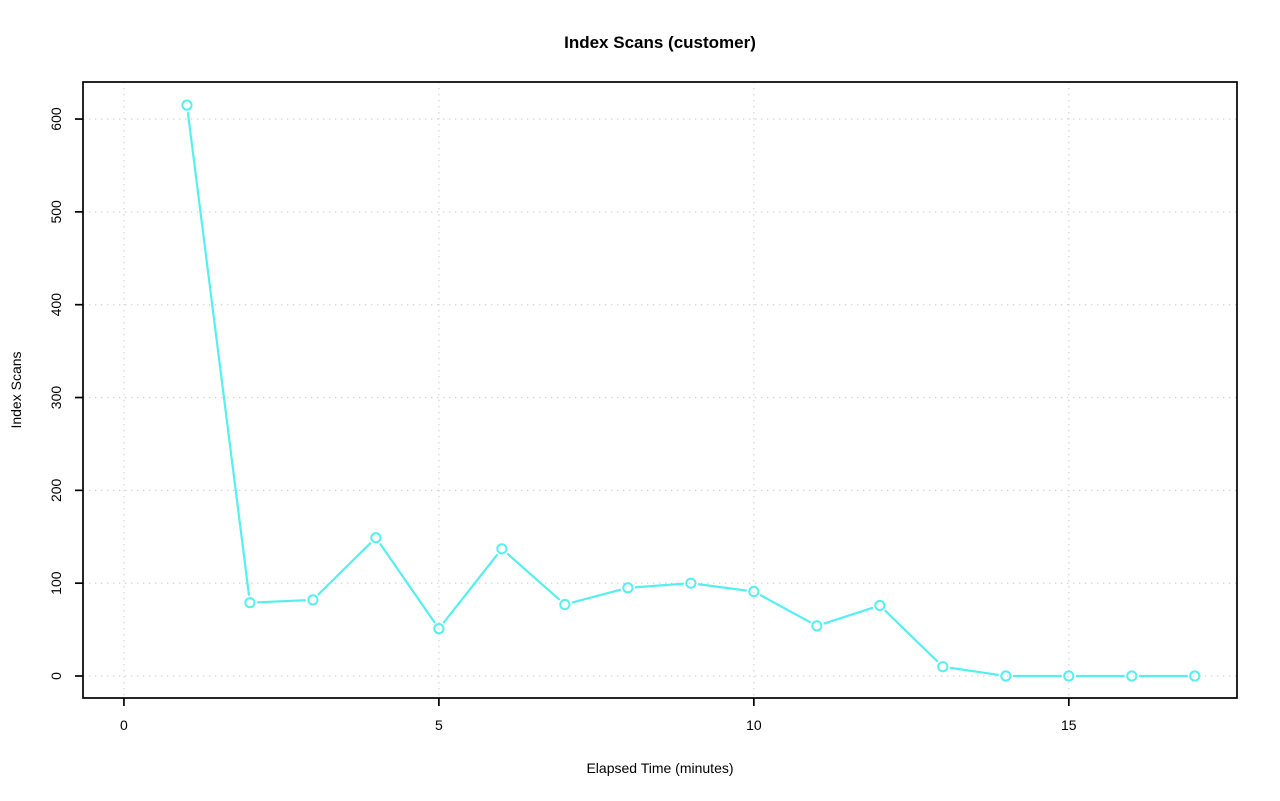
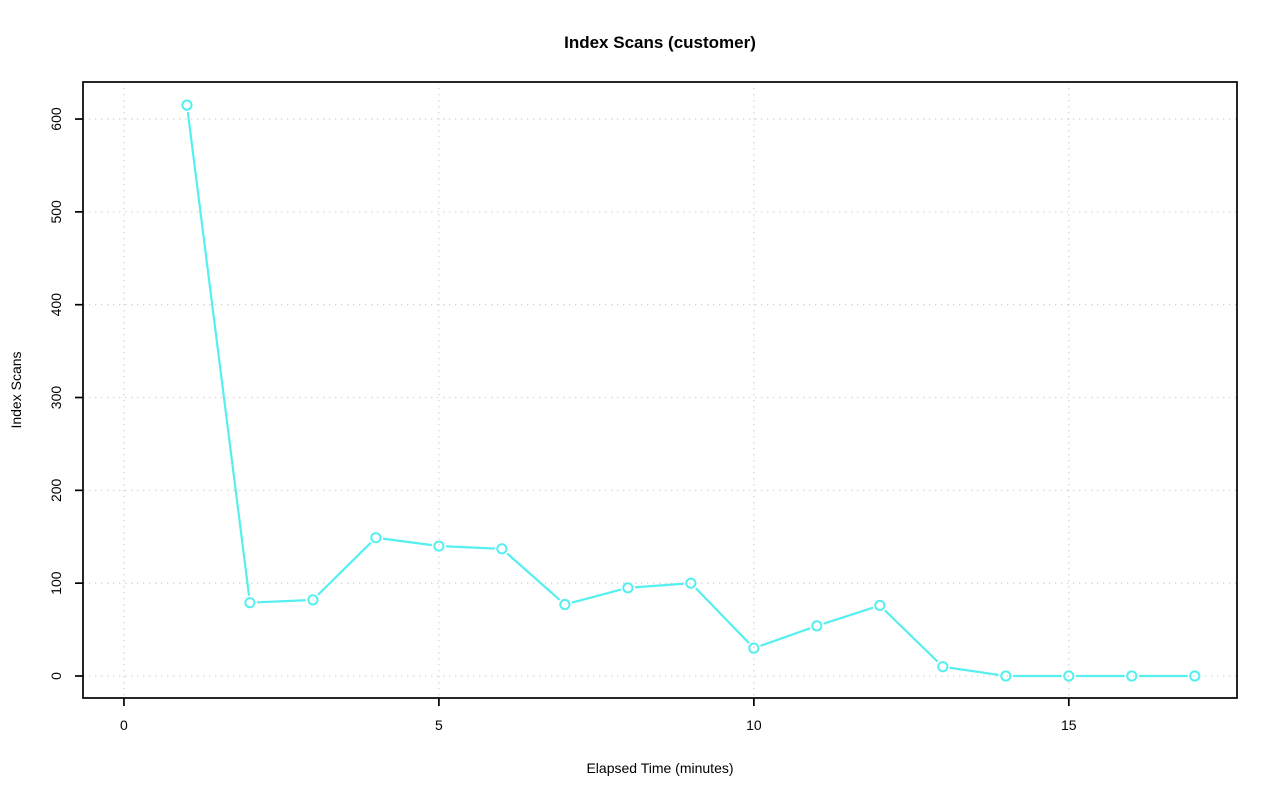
5: 50 -> 140
10: 90 -> 30
